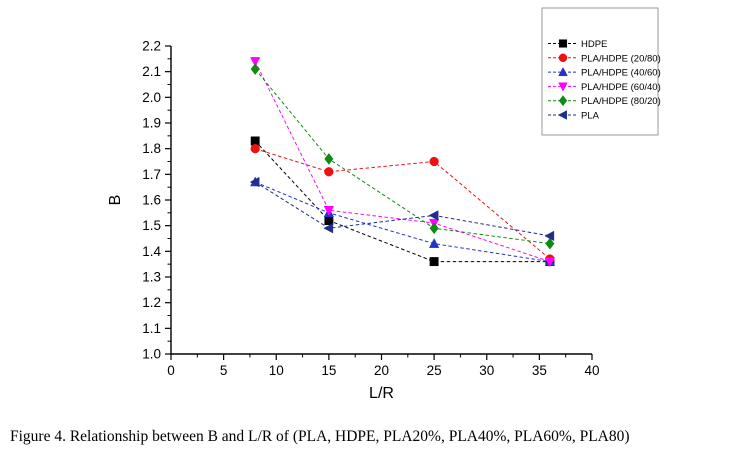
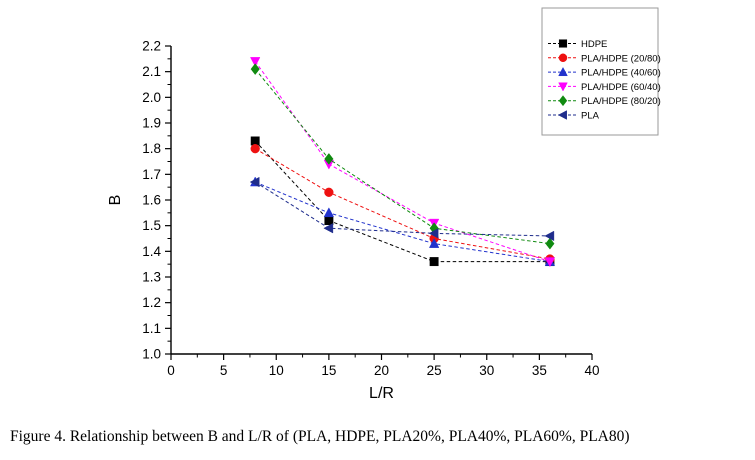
PLA/HDPE (20/80)/15: 1.71 -> 1.63
PLA/HDPE (60/40)/15: 1.56 -> 1.74
PLA/HDPE (20/80)/25: 1.75 -> 1.45
PLA/25: 1.54 -> 1.47
